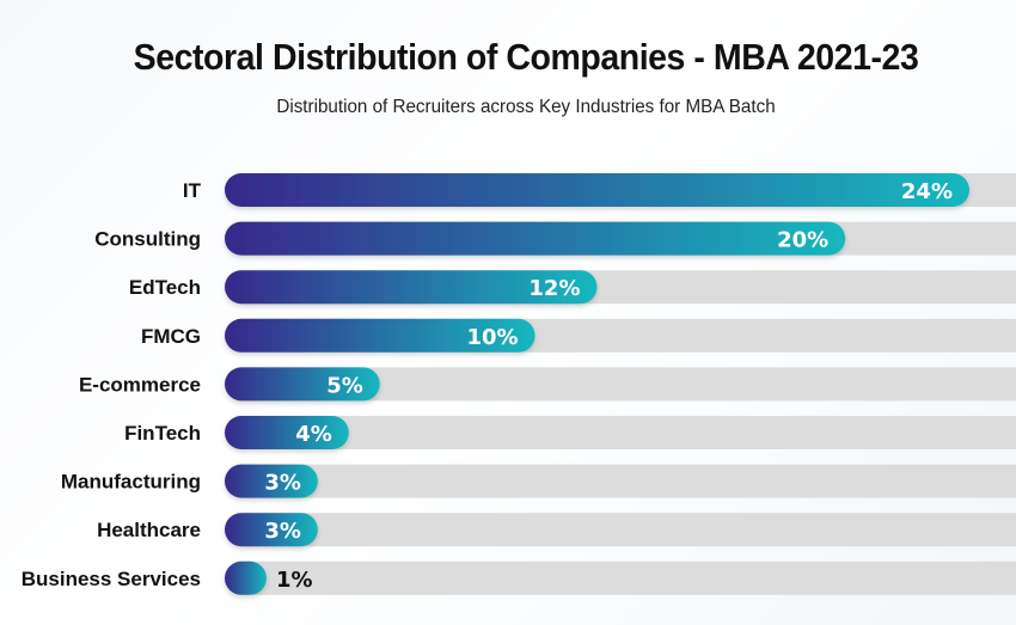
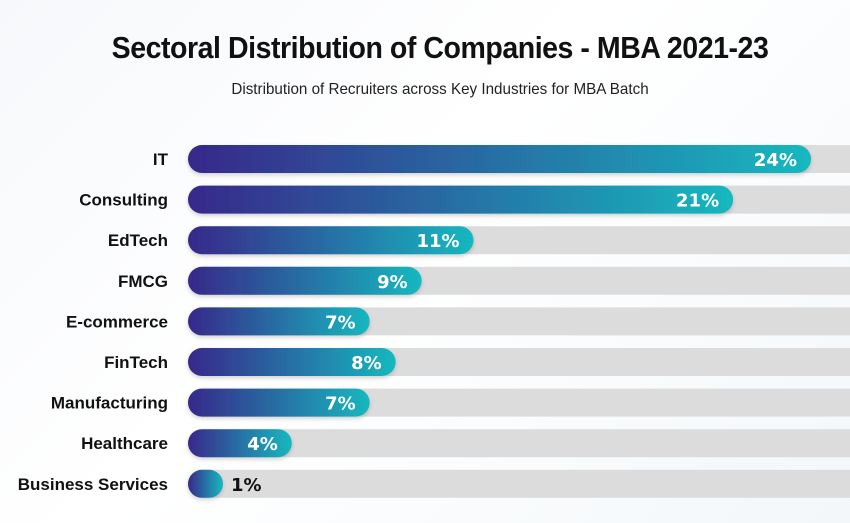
Consulting: 20% -> 21%
EdTech: 12% -> 11%
FMCG: 10% -> 9%
E-commerce: 5% -> 7%
FinTech: 4% -> 8%
Manufacturing: 3% -> 7%
Healthcare: 3% -> 4%
